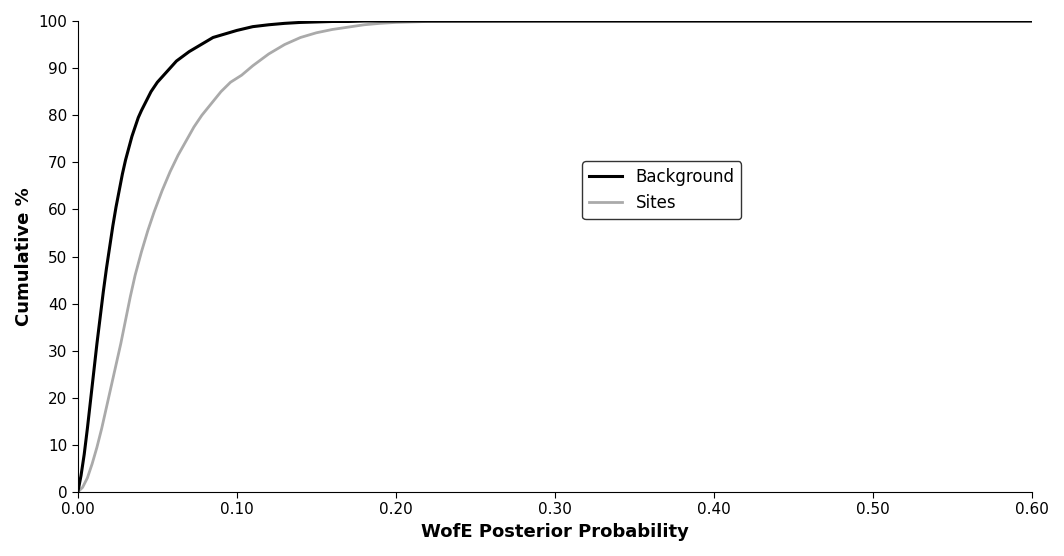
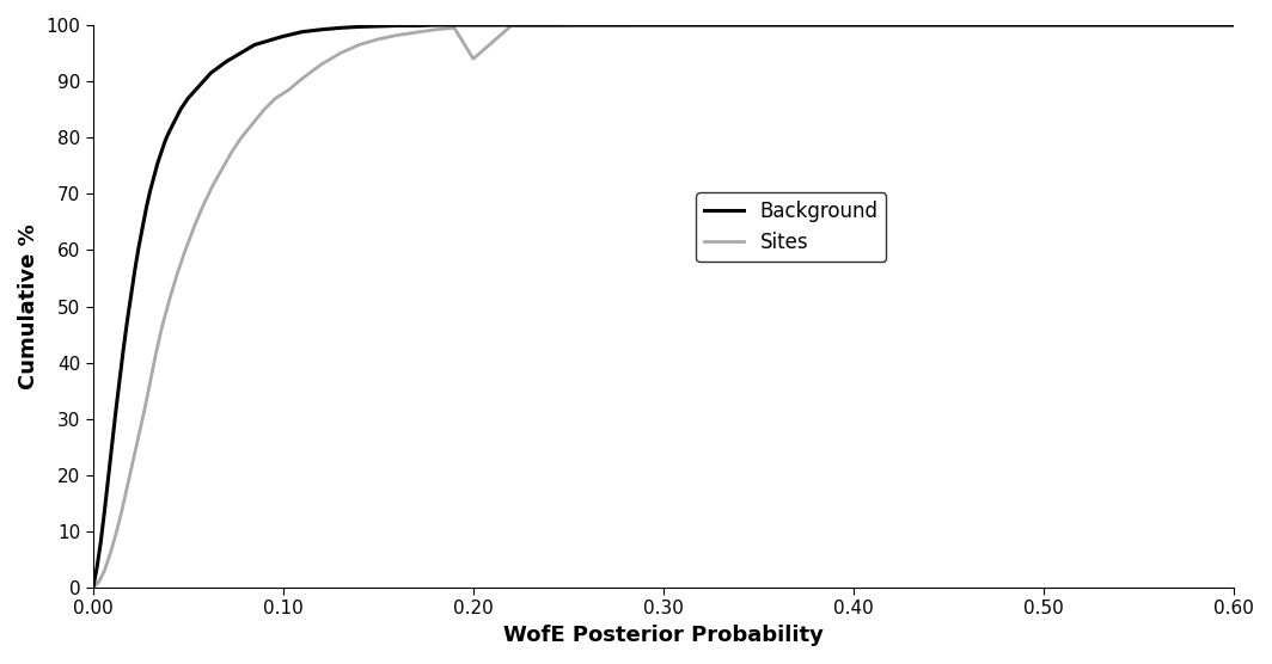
Sites/0.20: 99.7 -> 94.0
